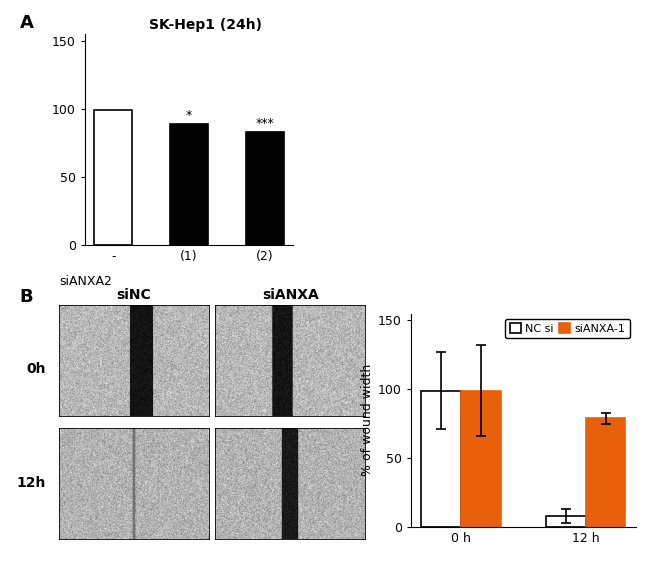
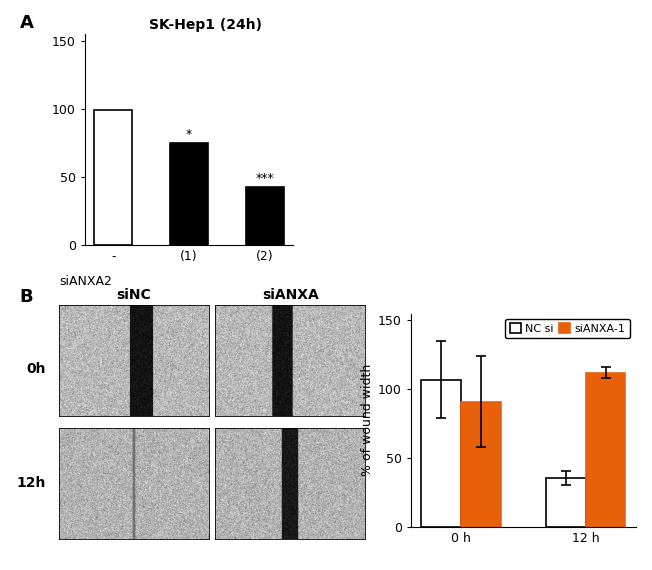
SK-Hep1 (24h)/(1): 89 -> 75
SK-Hep1 (24h)/(2): 83 -> 43
NC si/0 h: 99 -> 107
siANXA-1/0 h: 99 -> 91
NC si/12 h: 8 -> 36
siANXA-1/12 h: 79 -> 112
